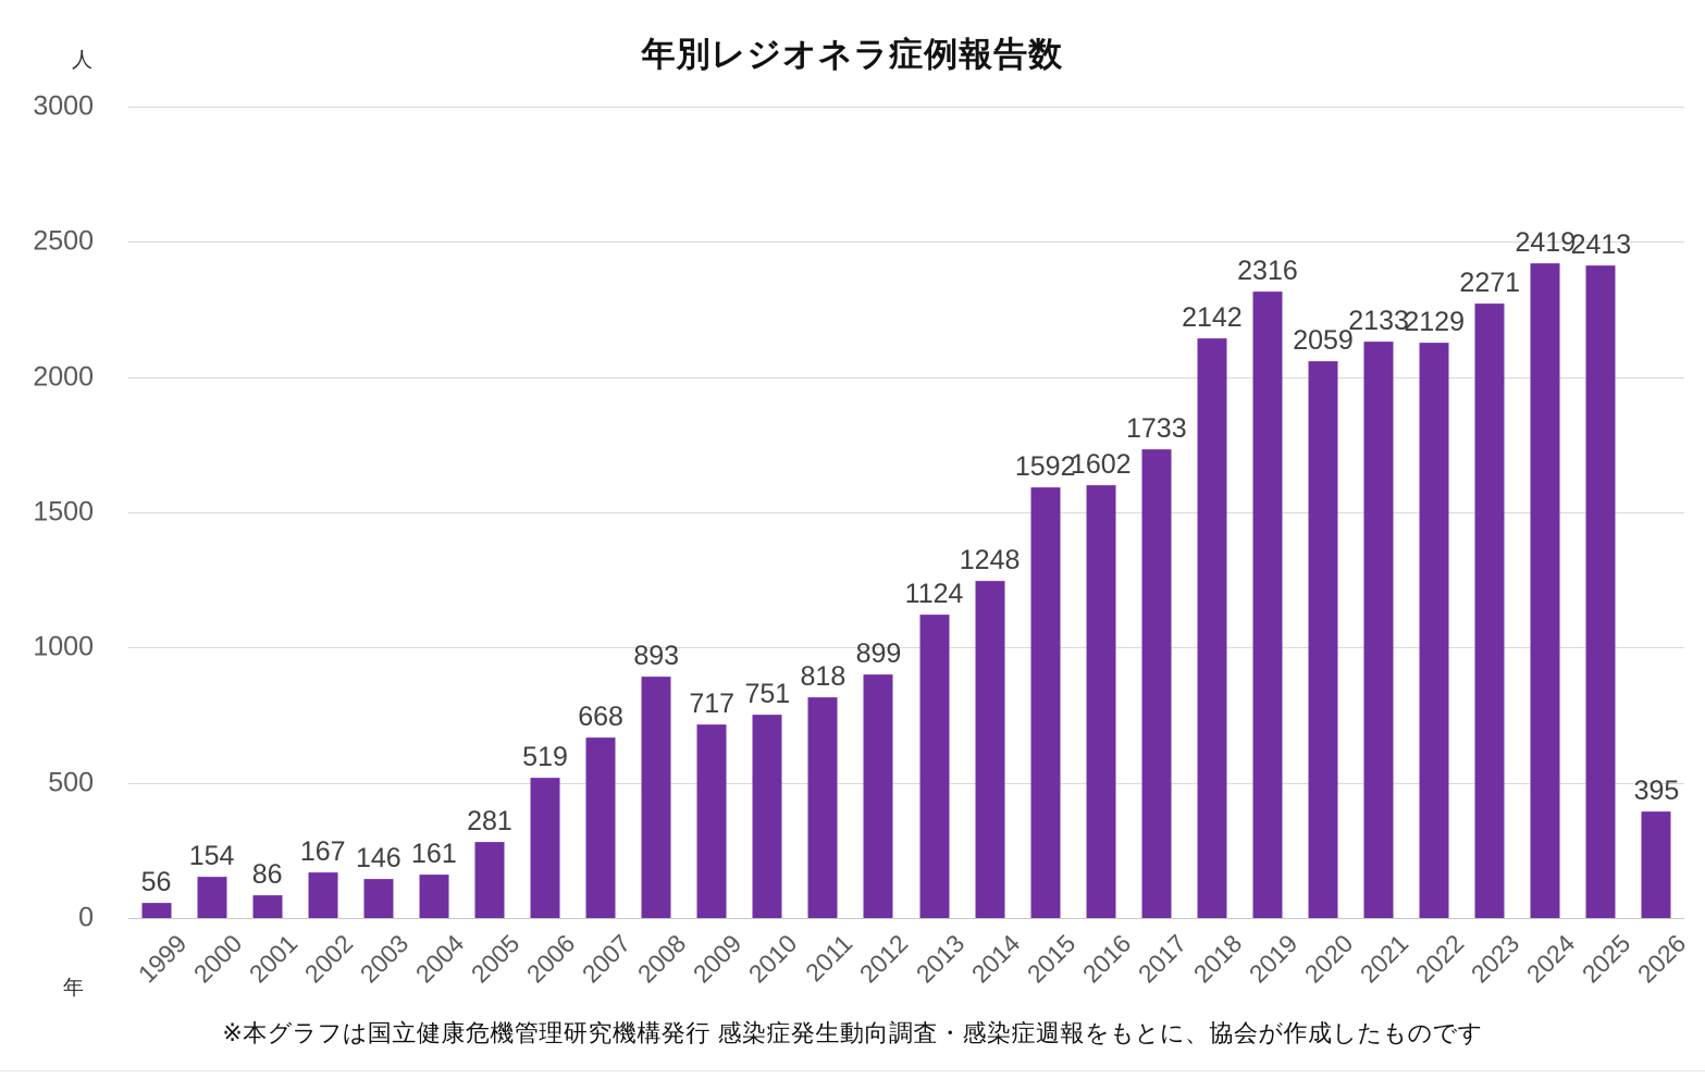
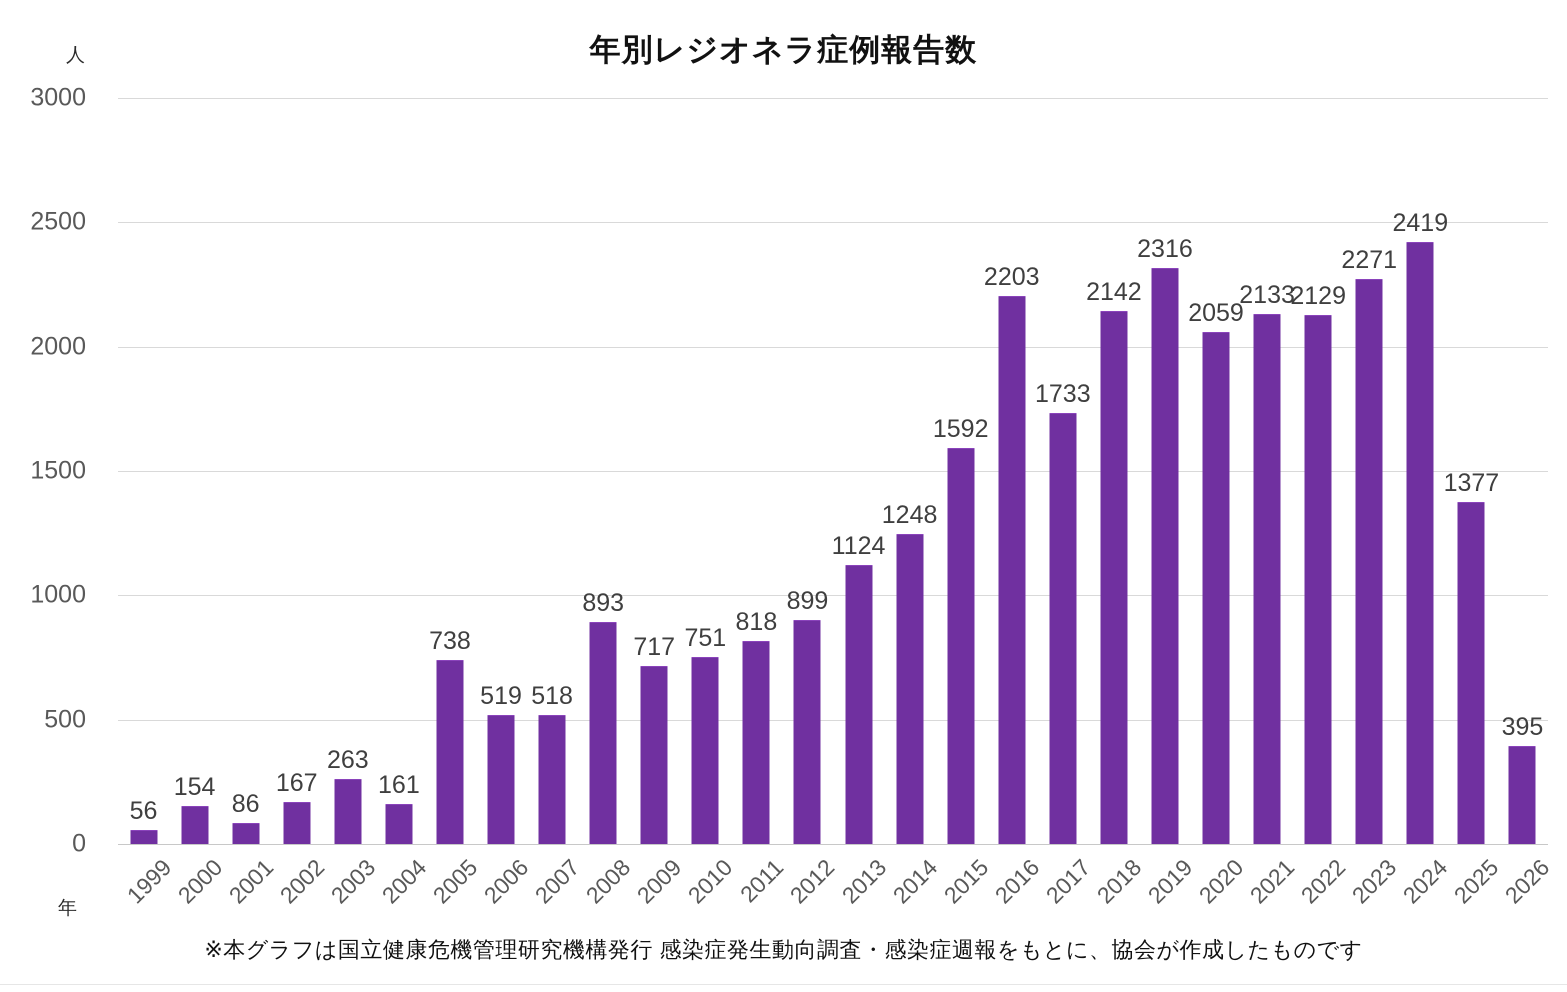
2003: 146 -> 263
2005: 281 -> 738
2007: 668 -> 518
2016: 1602 -> 2203
2025: 2413 -> 1377
